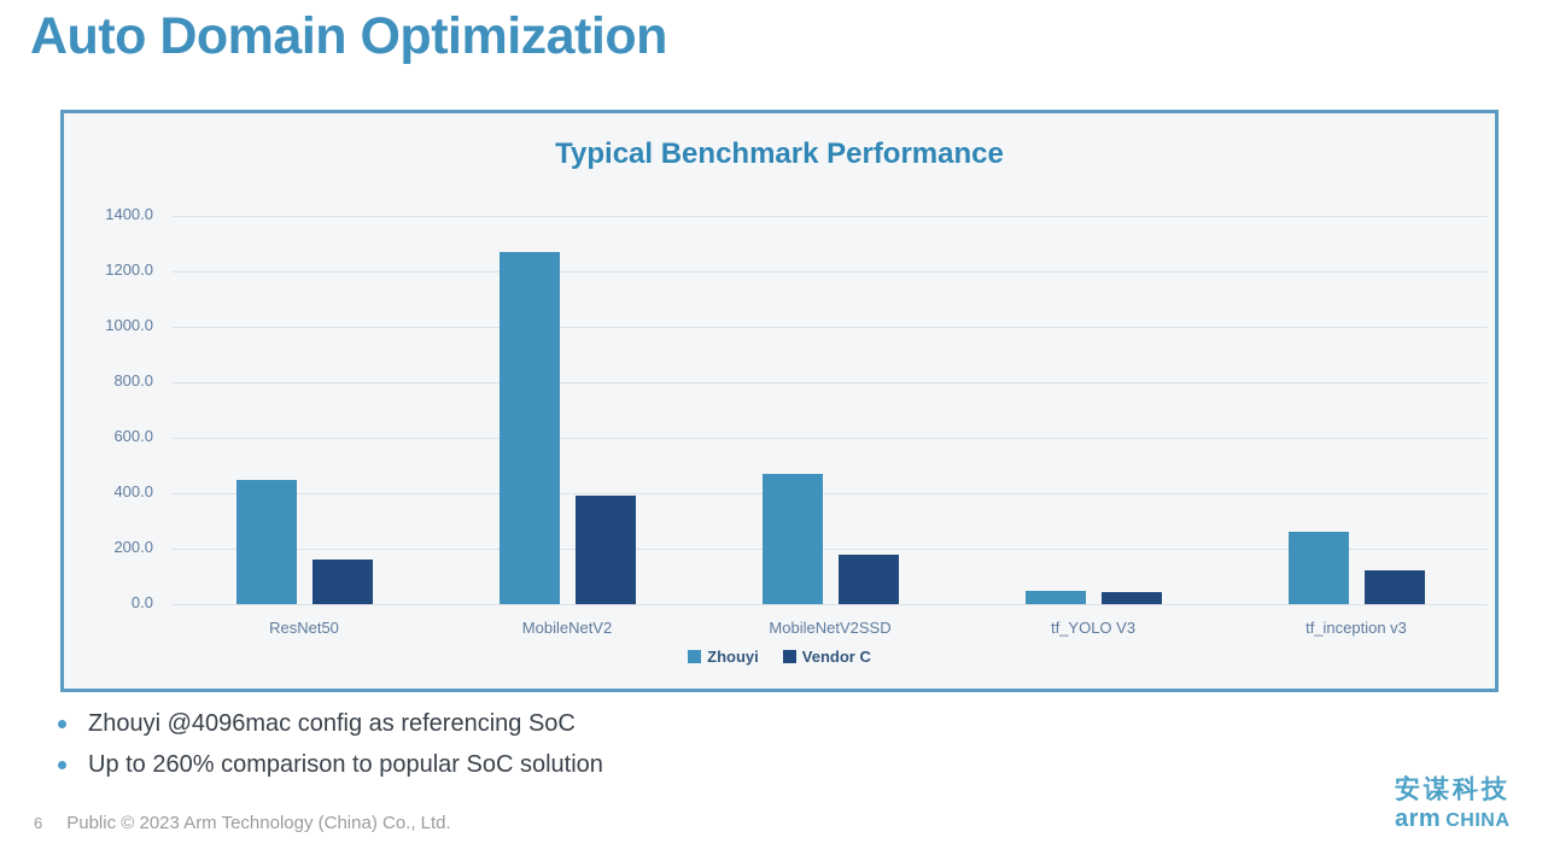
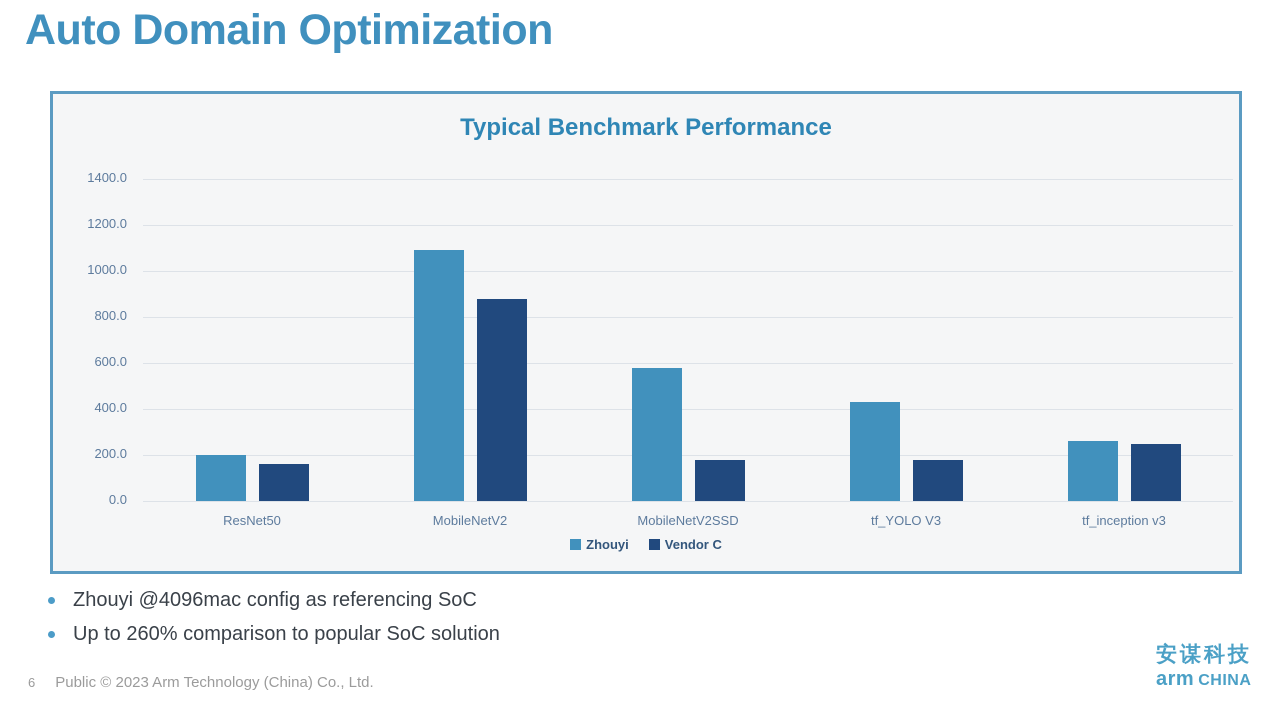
Zhouyi/ResNet50: 450 -> 200
Zhouyi/MobileNetV2: 1270 -> 1090
Vendor C/MobileNetV2: 390 -> 880
Zhouyi/MobileNetV2SSD: 470 -> 580
Zhouyi/tf_YOLO V3: 50 -> 430
Vendor C/tf_YOLO V3: 40 -> 180
Vendor C/tf_inception v3: 120 -> 250
